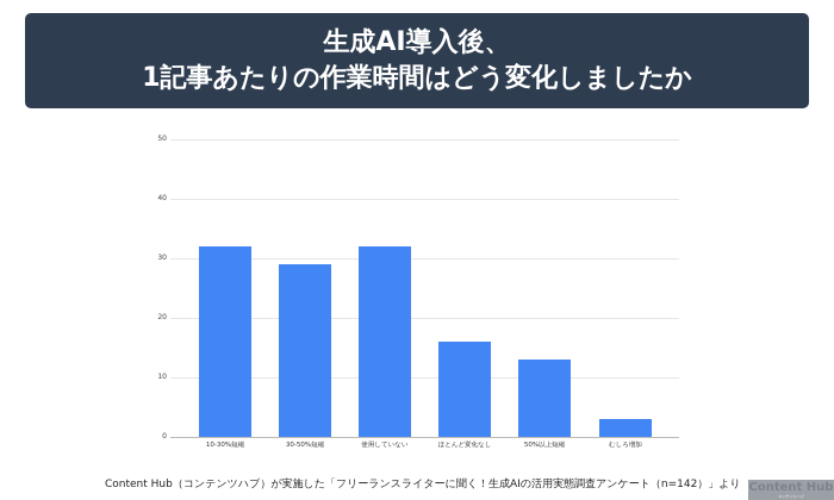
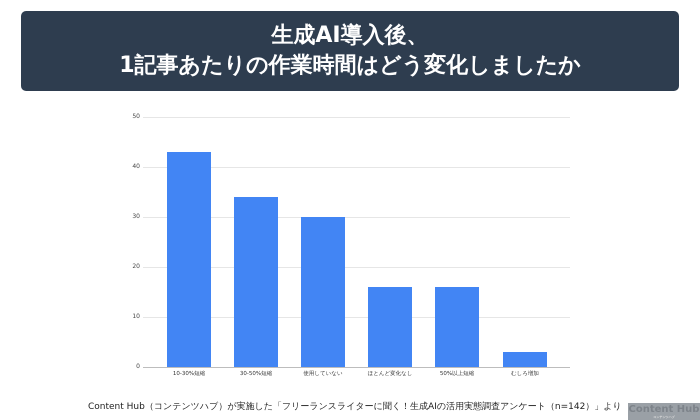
10-30%短縮: 32 -> 43
30-50%短縮: 29 -> 34
使用していない: 32 -> 30
50%以上短縮: 13 -> 16
